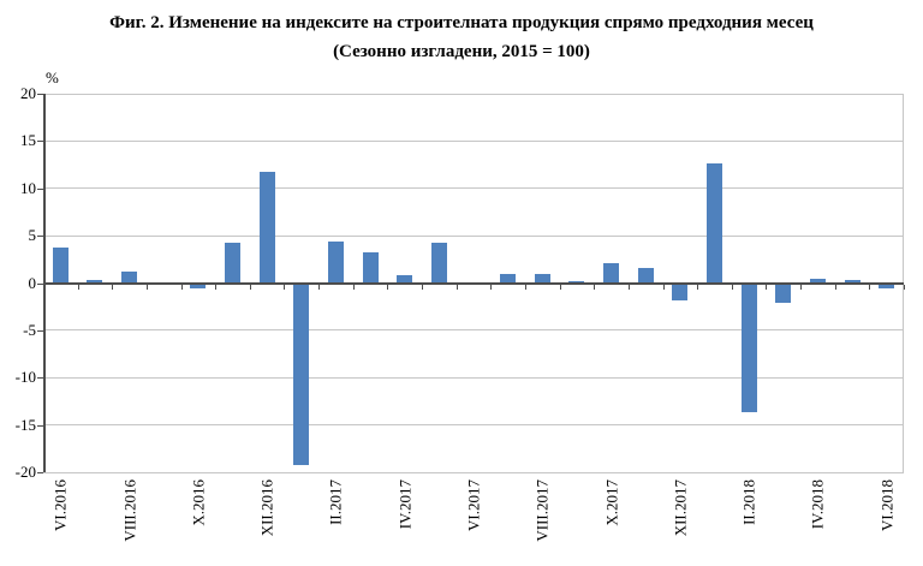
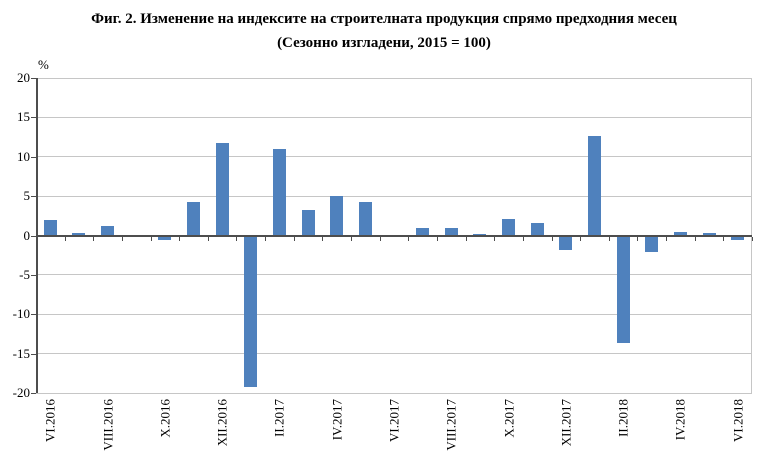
VI.2016: 4 -> 2
II.2017: 4 -> 11
IV.2017: 1 -> 5
